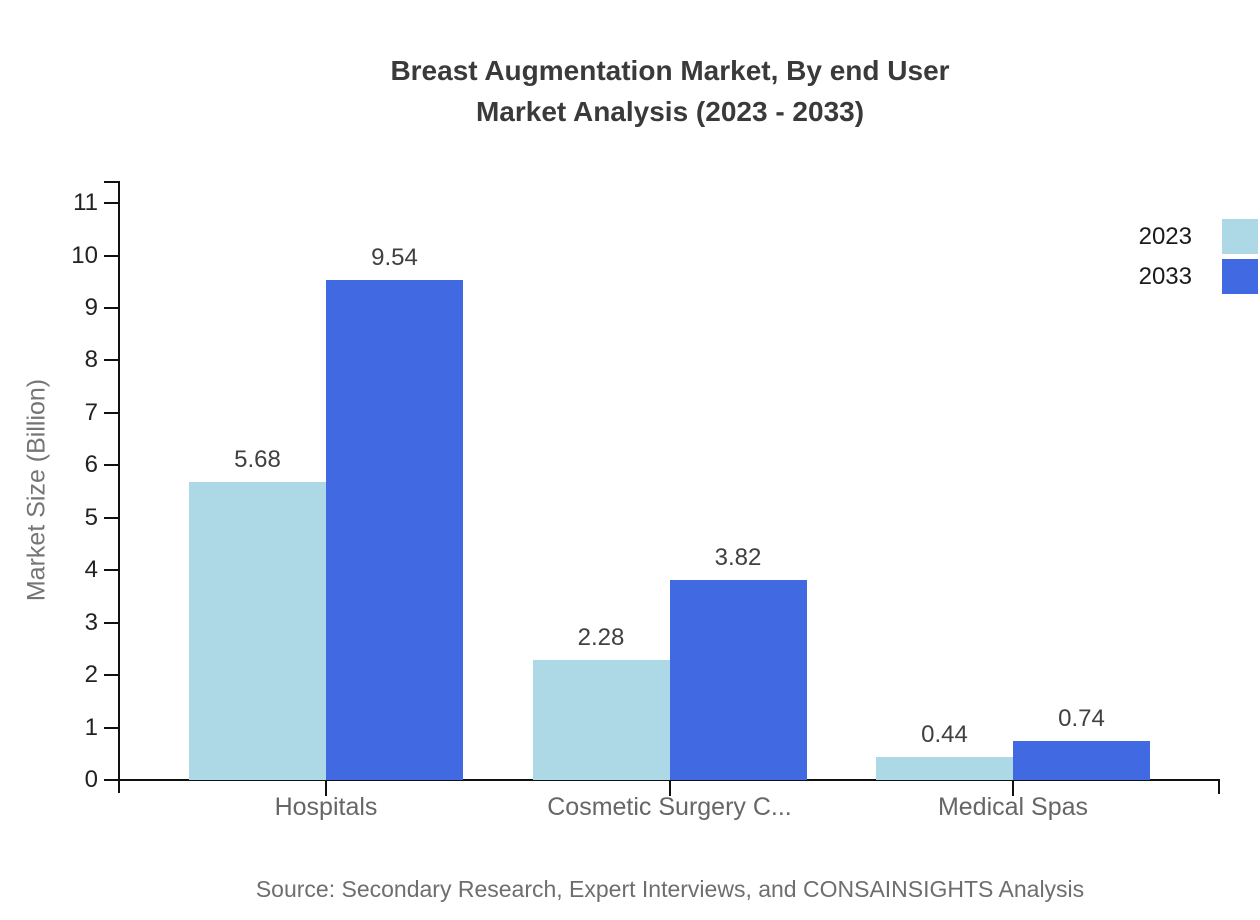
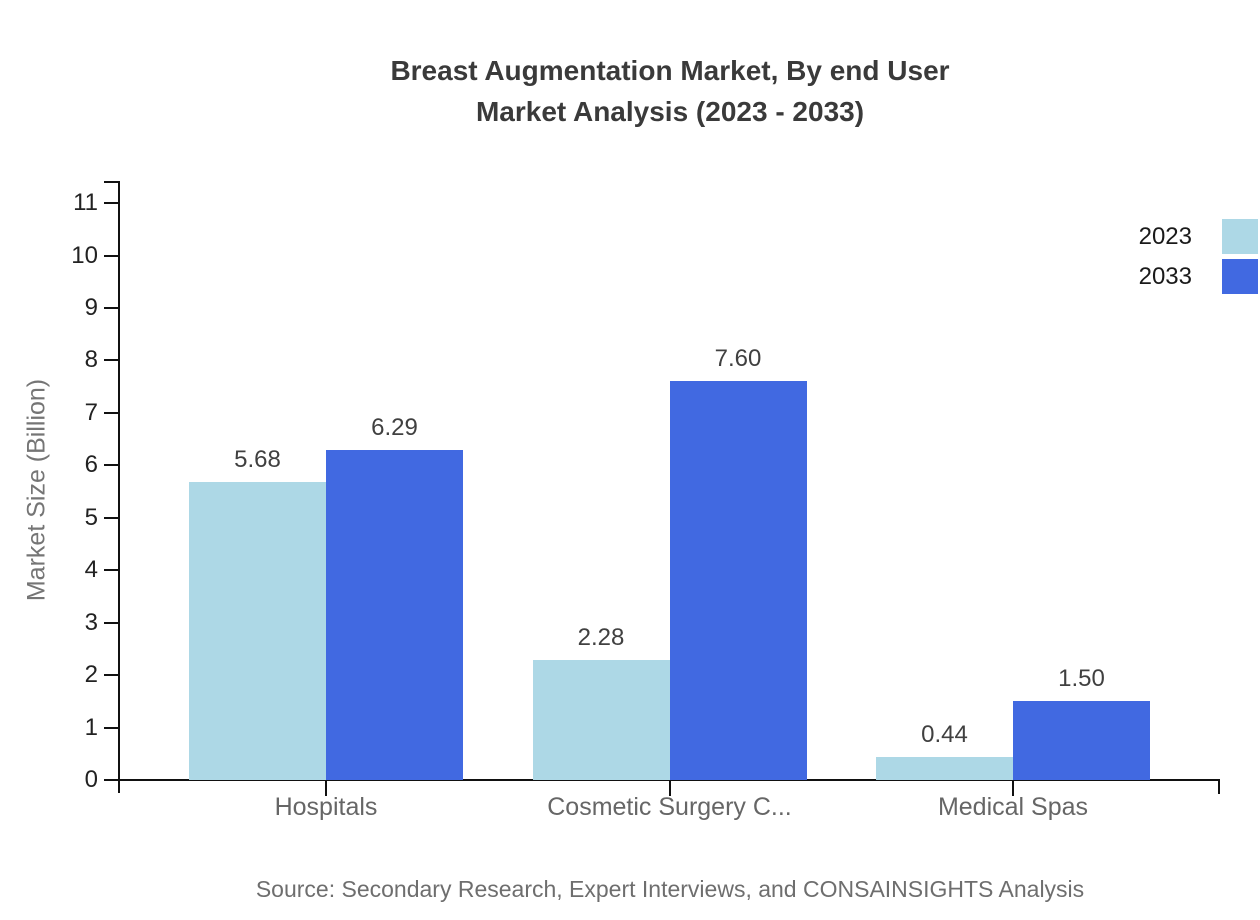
2033/Hospitals: 9.54 -> 6.29
2033/Cosmetic Surgery C...: 3.82 -> 7.60
2033/Medical Spas: 0.74 -> 1.50
